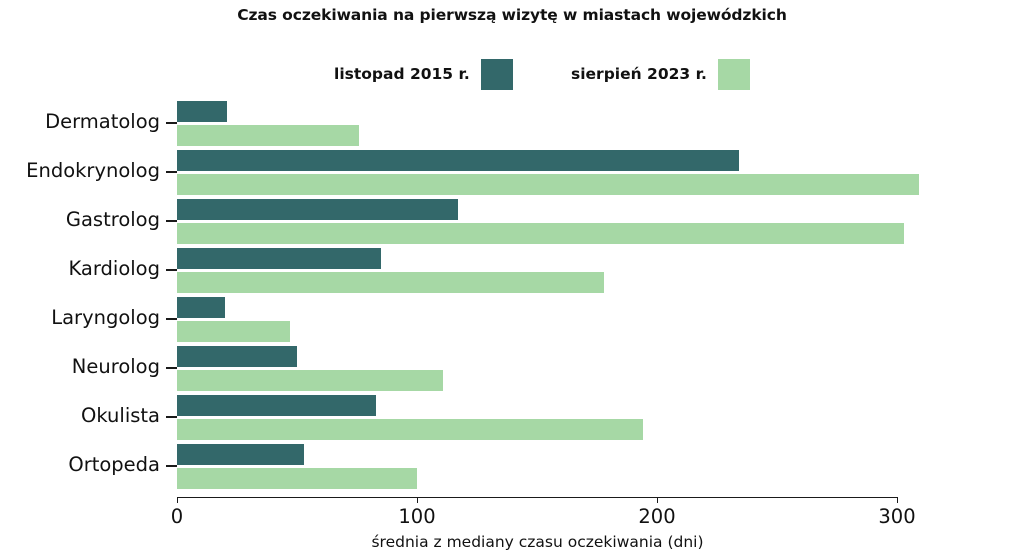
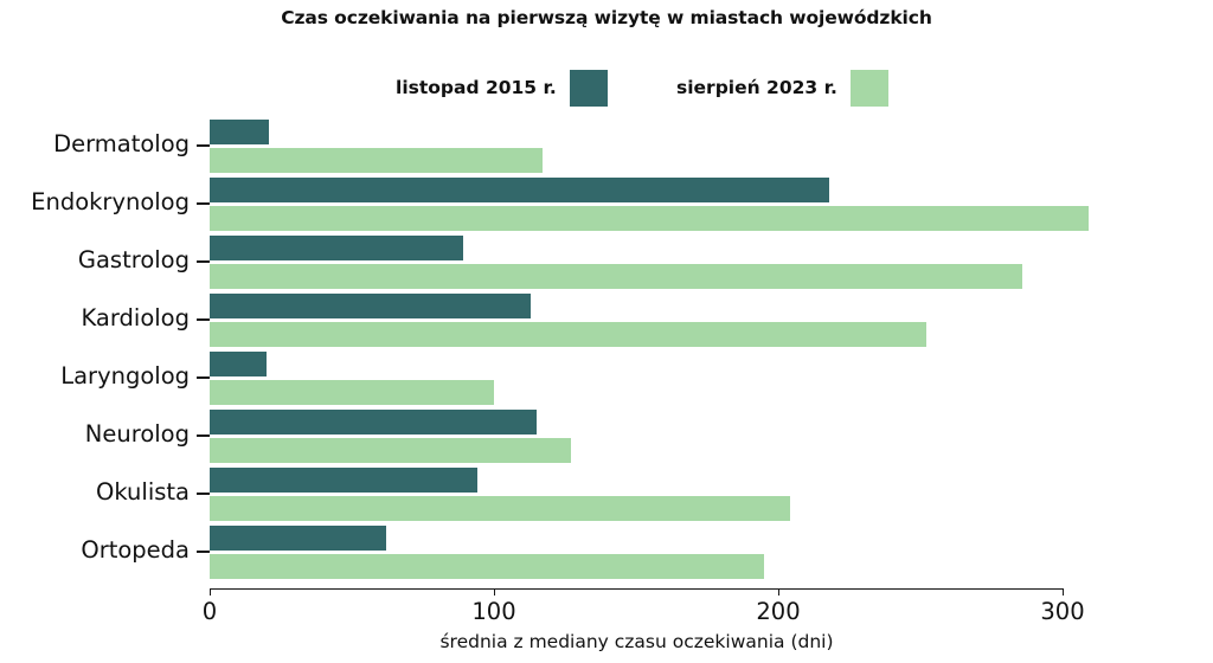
sierpień 2023 r./Dermatolog: 76 -> 117
listopad 2015 r./Endokrynolog: 234 -> 218
listopad 2015 r./Gastrolog: 117 -> 89
sierpień 2023 r./Gastrolog: 303 -> 286
listopad 2015 r./Kardiolog: 85 -> 113
sierpień 2023 r./Kardiolog: 178 -> 252
sierpień 2023 r./Laryngolog: 47 -> 100
listopad 2015 r./Neurolog: 50 -> 115
sierpień 2023 r./Neurolog: 111 -> 127
listopad 2015 r./Okulista: 83 -> 94
sierpień 2023 r./Okulista: 194 -> 204
listopad 2015 r./Ortopeda: 53 -> 62
sierpień 2023 r./Ortopeda: 100 -> 195
